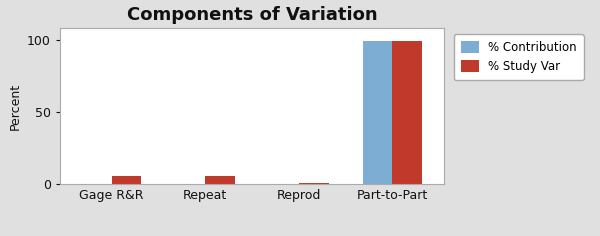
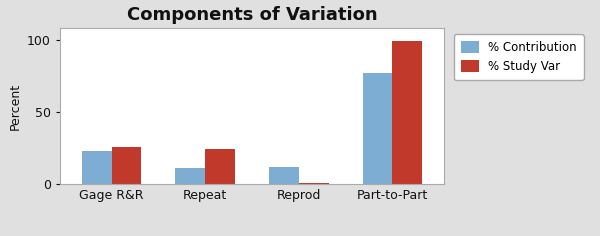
% Contribution/Gage R&R: 0 -> 23
% Study Var/Gage R&R: 6 -> 26
% Contribution/Repeat: 0 -> 11
% Study Var/Repeat: 6 -> 24
% Contribution/Reprod: 0 -> 12
% Contribution/Part-to-Part: 100 -> 77
